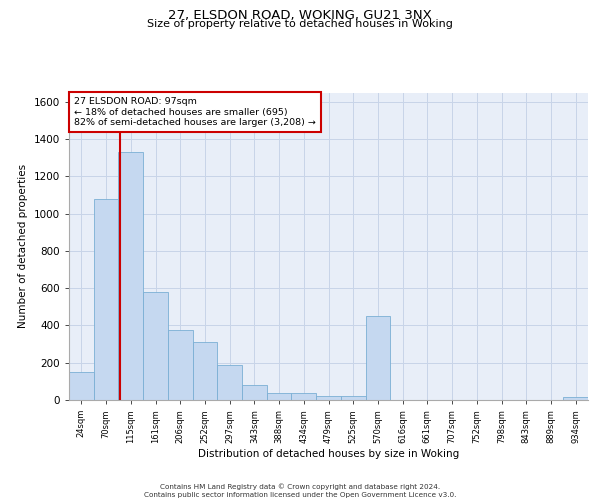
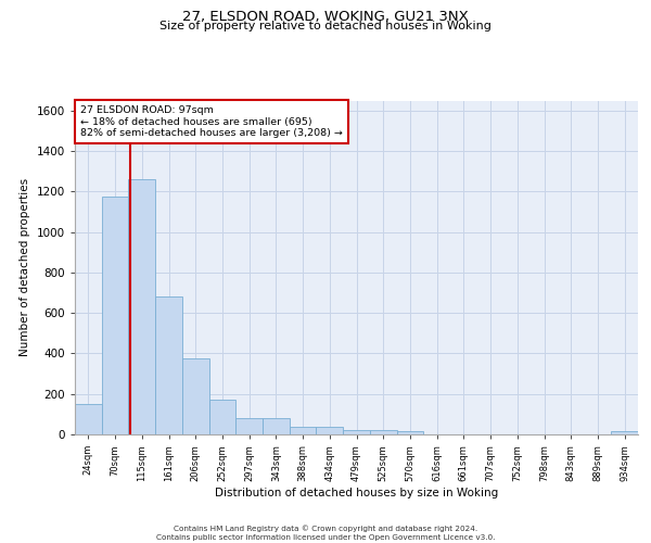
70sqm: 1080 -> 1180
115sqm: 1330 -> 1260
161sqm: 580 -> 680
252sqm: 310 -> 170
297sqm: 190 -> 80
570sqm: 450 -> 20
